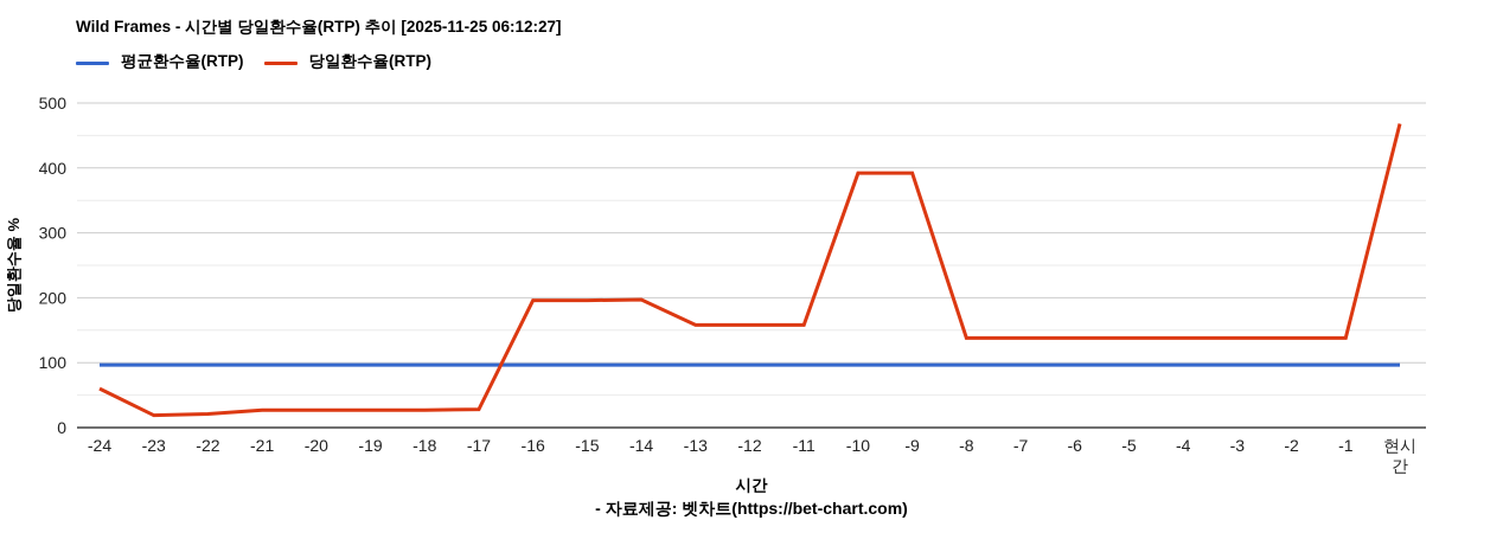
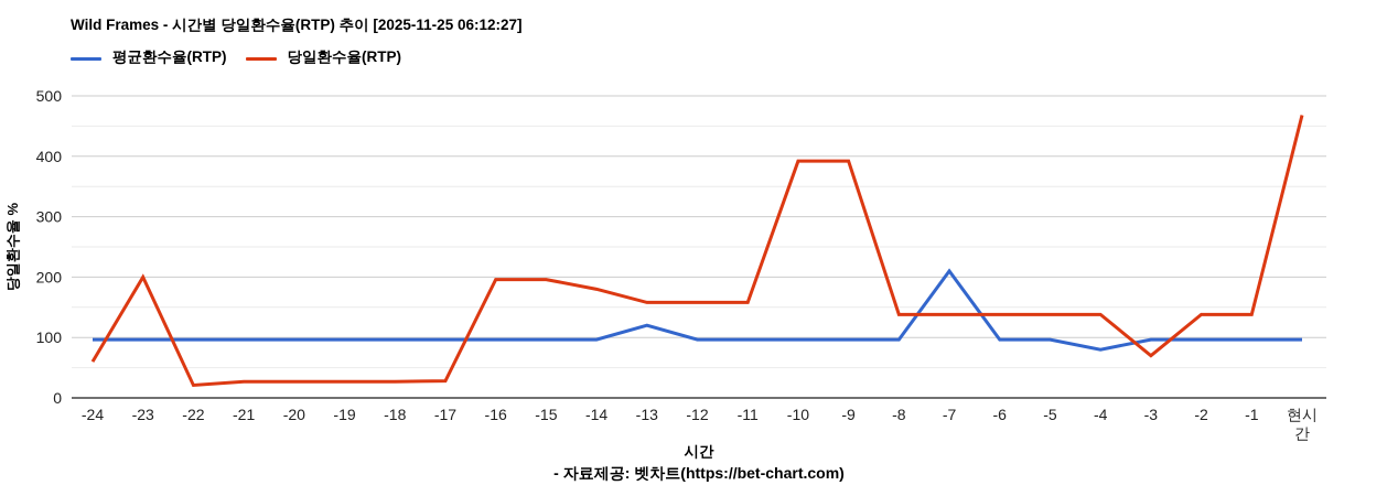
당일환수율(RTP)/-23: 20 -> 200
당일환수율(RTP)/-14: 200 -> 180
평균환수율(RTP)/-13: 100 -> 120
평균환수율(RTP)/-7: 100 -> 210
평균환수율(RTP)/-4: 100 -> 80
당일환수율(RTP)/-3: 140 -> 70
